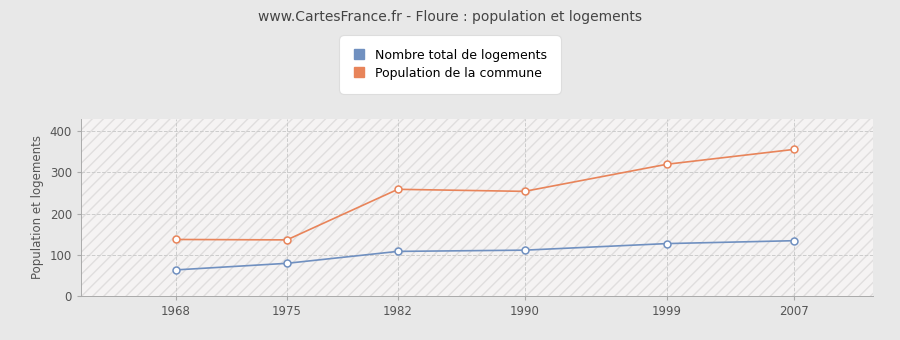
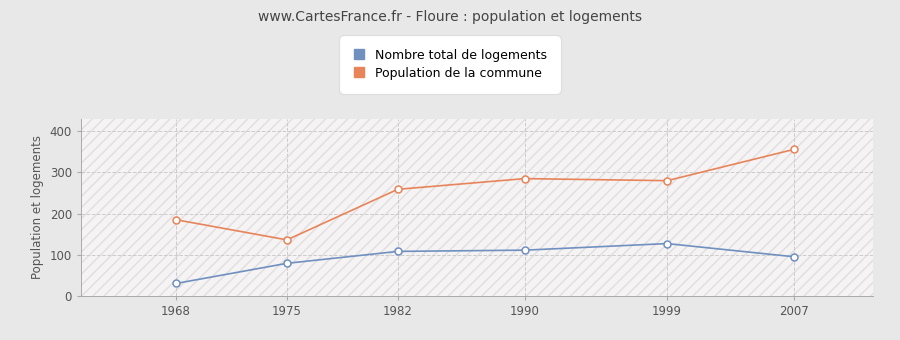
Nombre total de logements/1968: 63 -> 30
Population de la commune/1968: 137 -> 185
Population de la commune/1990: 254 -> 285
Population de la commune/1999: 320 -> 280
Nombre total de logements/2007: 134 -> 95
